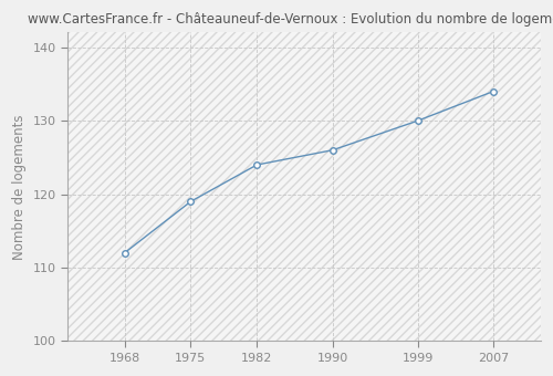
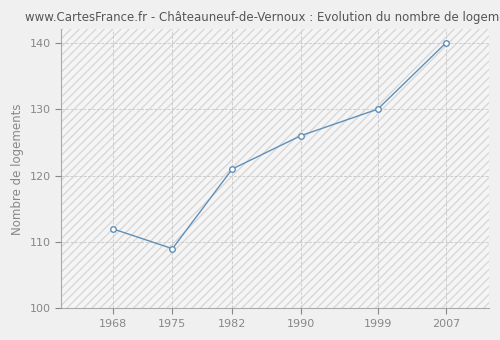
1975: 119 -> 109
1982: 124 -> 121
2007: 134 -> 140
